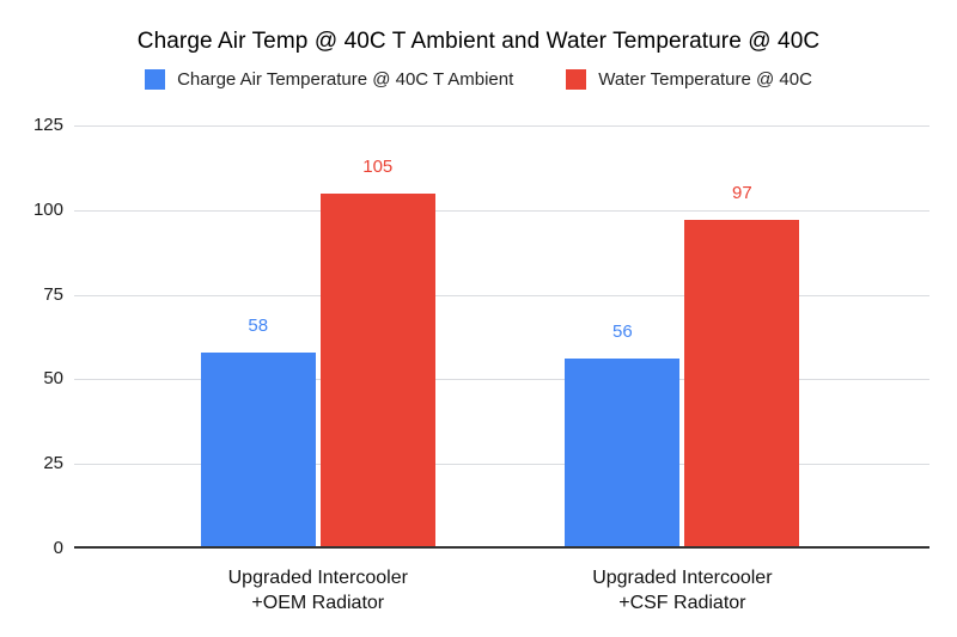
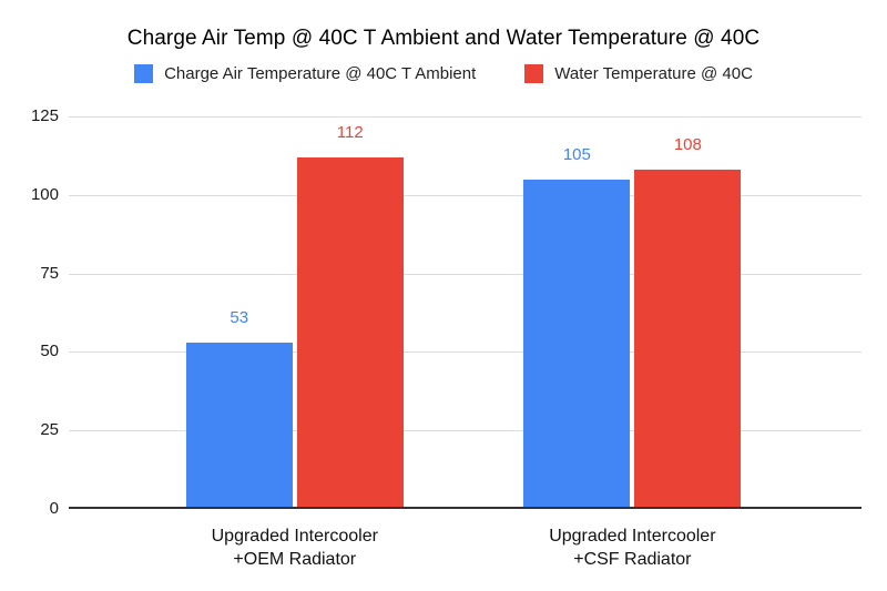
Charge Air Temperature @ 40C T Ambient/Upgraded Intercooler +OEM Radiator: 58 -> 53
Water Temperature @ 40C/Upgraded Intercooler +OEM Radiator: 105 -> 112
Charge Air Temperature @ 40C T Ambient/Upgraded Intercooler +CSF Radiator: 56 -> 105
Water Temperature @ 40C/Upgraded Intercooler +CSF Radiator: 97 -> 108
